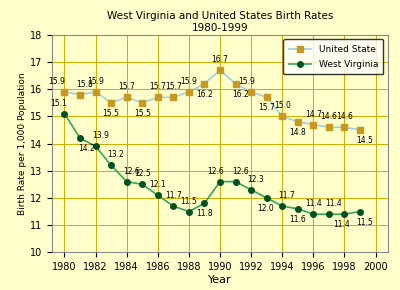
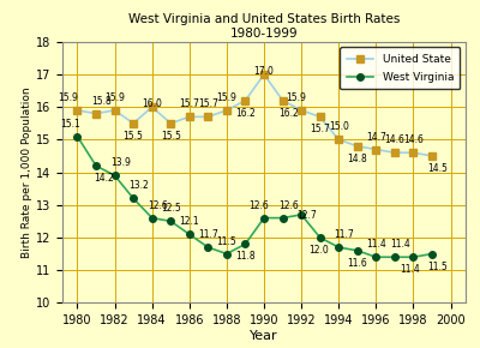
United State/1984: 15.7 -> 16.0
United State/1990: 16.7 -> 17.0
West Virginia/1992: 12.3 -> 12.7
